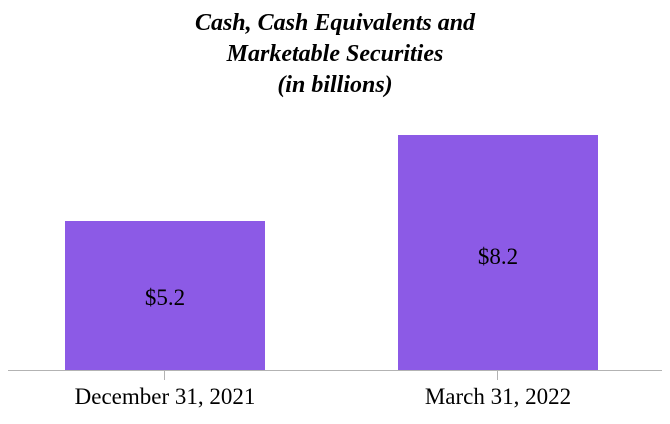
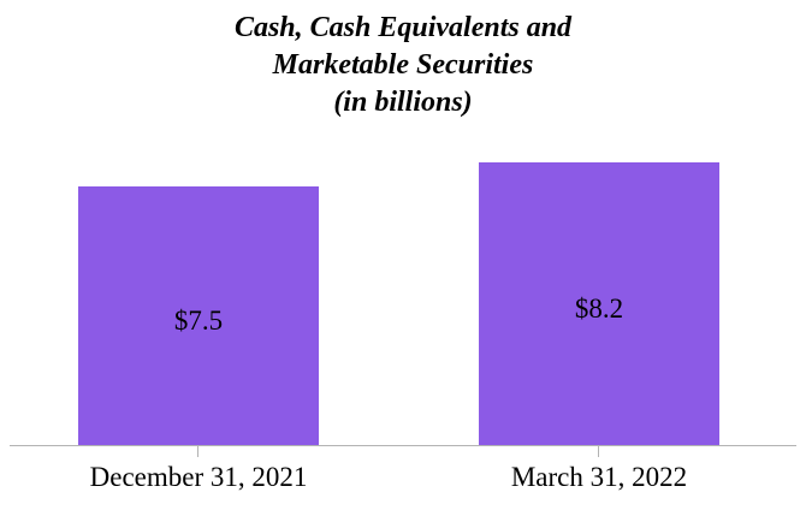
December 31, 2021: $5.2 -> $7.5
